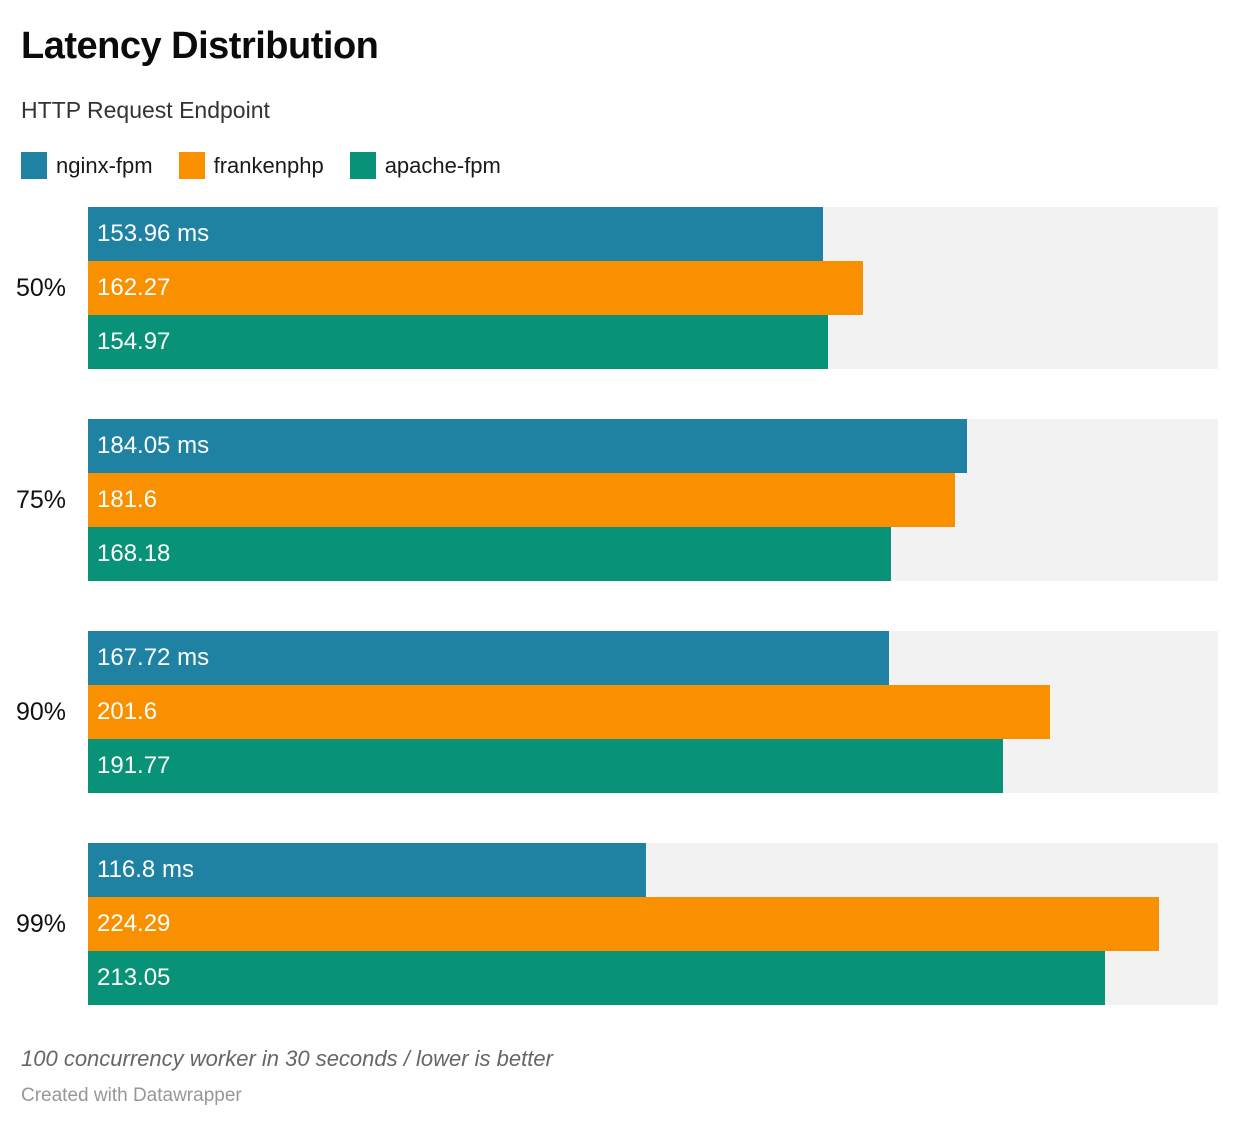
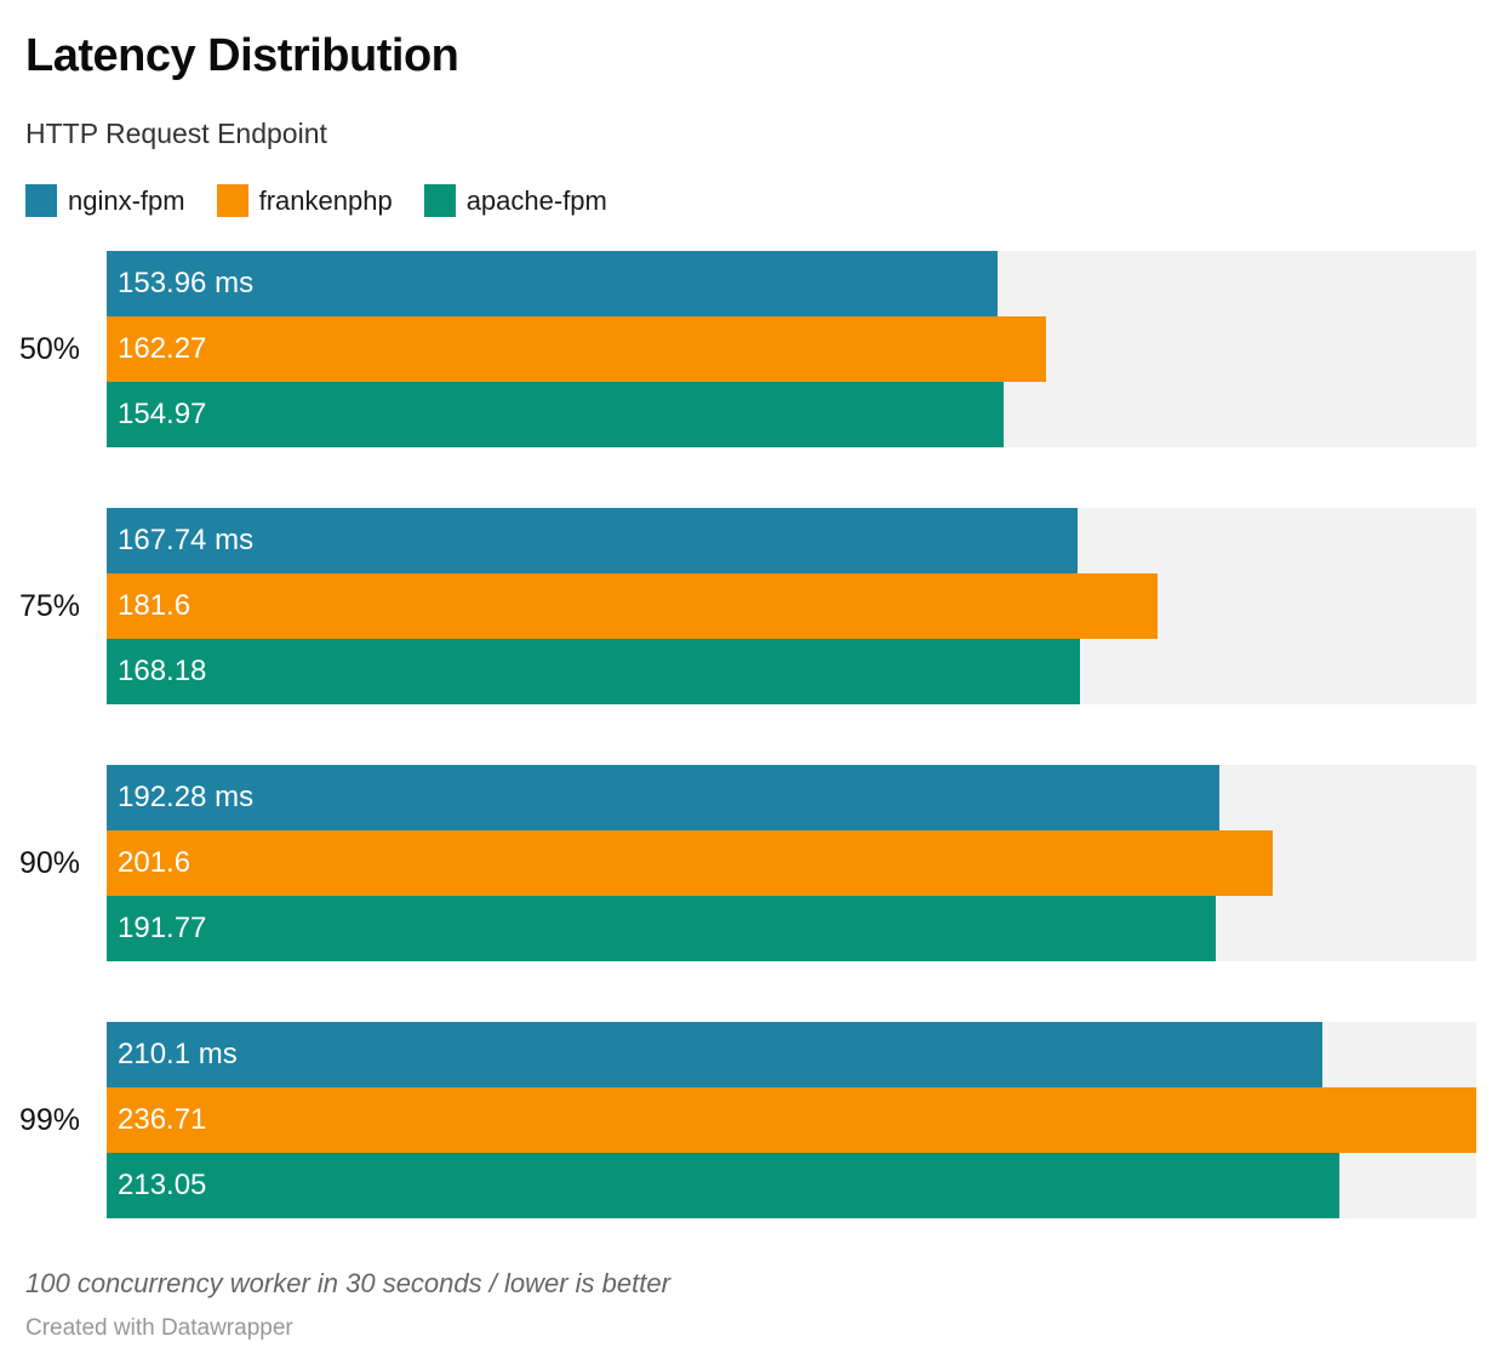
nginx-fpm/75%: 184.05 -> 167.74
nginx-fpm/90%: 167.72 -> 192.28
nginx-fpm/99%: 116.8 -> 210.1
frankenphp/99%: 224.29 -> 236.71
